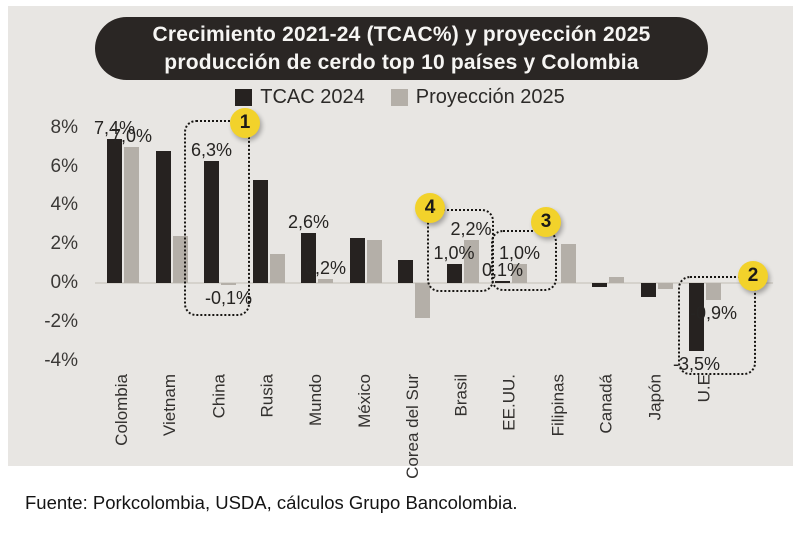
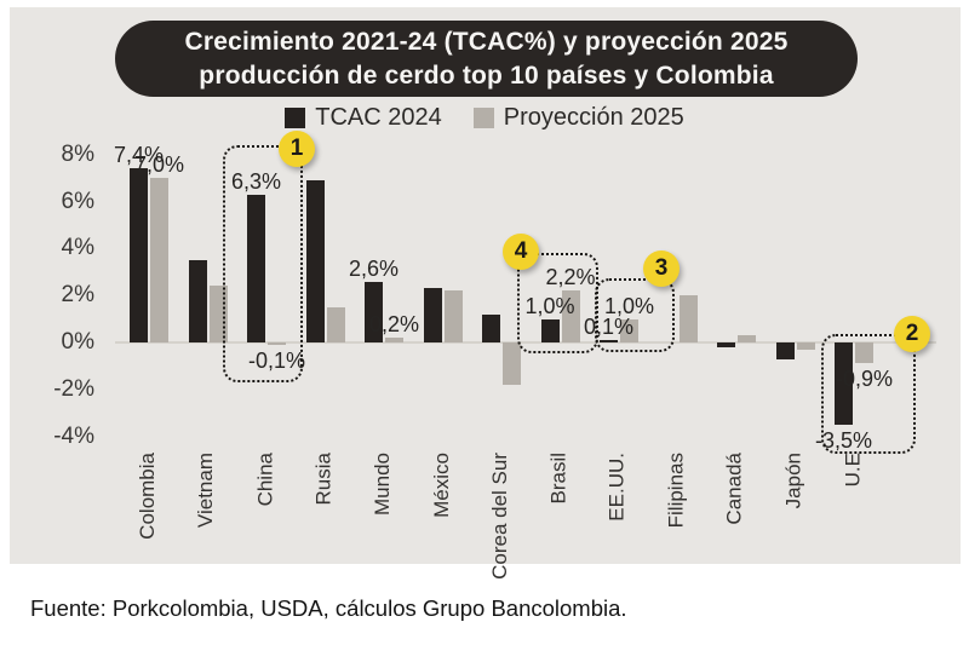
TCAC 2024/Vietnam: 6.8% -> 3.5%
TCAC 2024/Rusia: 5.3% -> 6.9%
